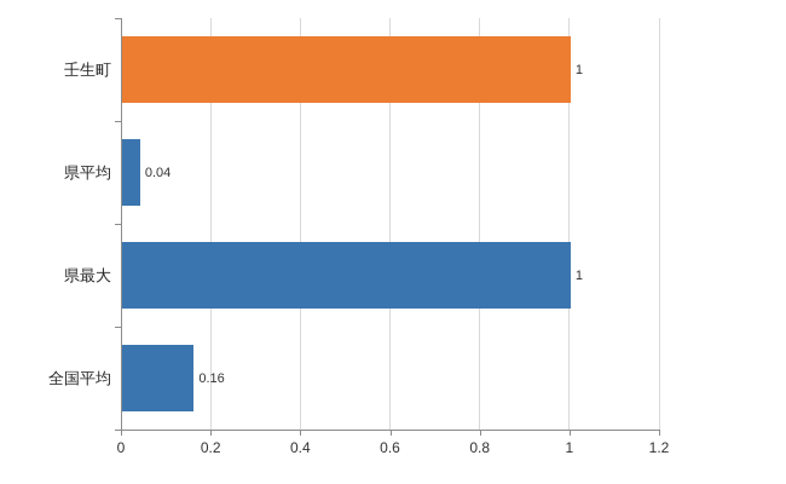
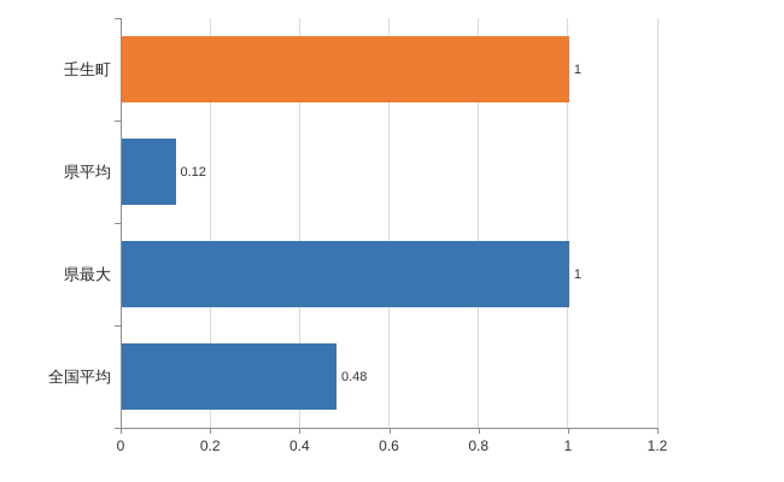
県平均: 0.04 -> 0.12
全国平均: 0.16 -> 0.48
